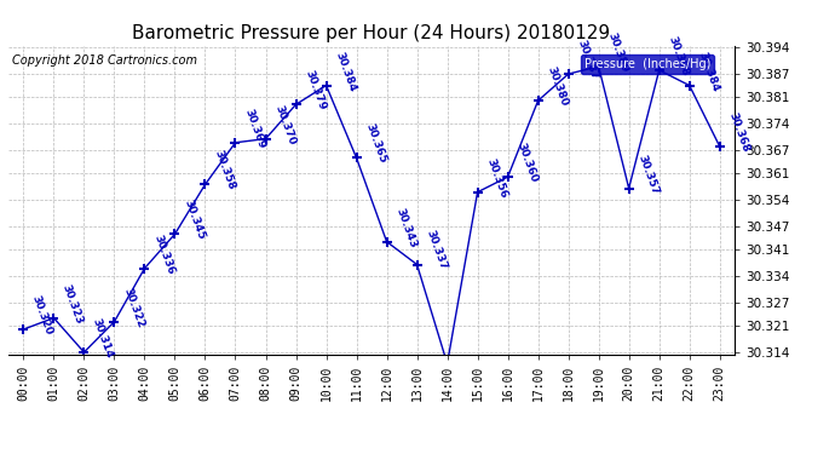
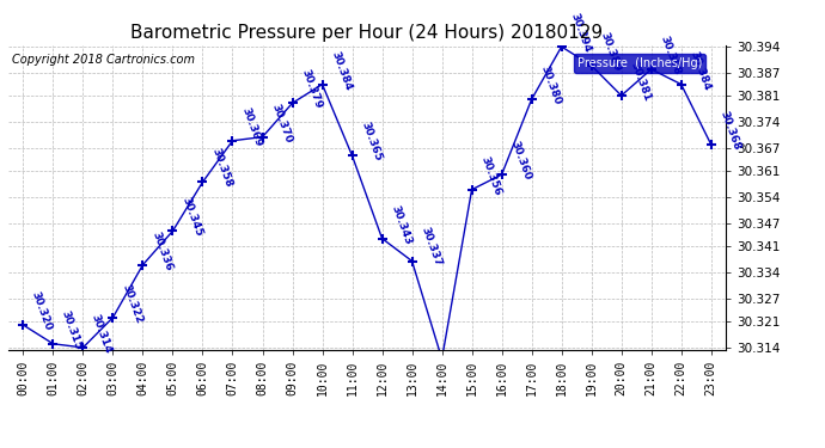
01:00: 30.323 -> 30.315
18:00: 30.387 -> 30.394
20:00: 30.357 -> 30.381
